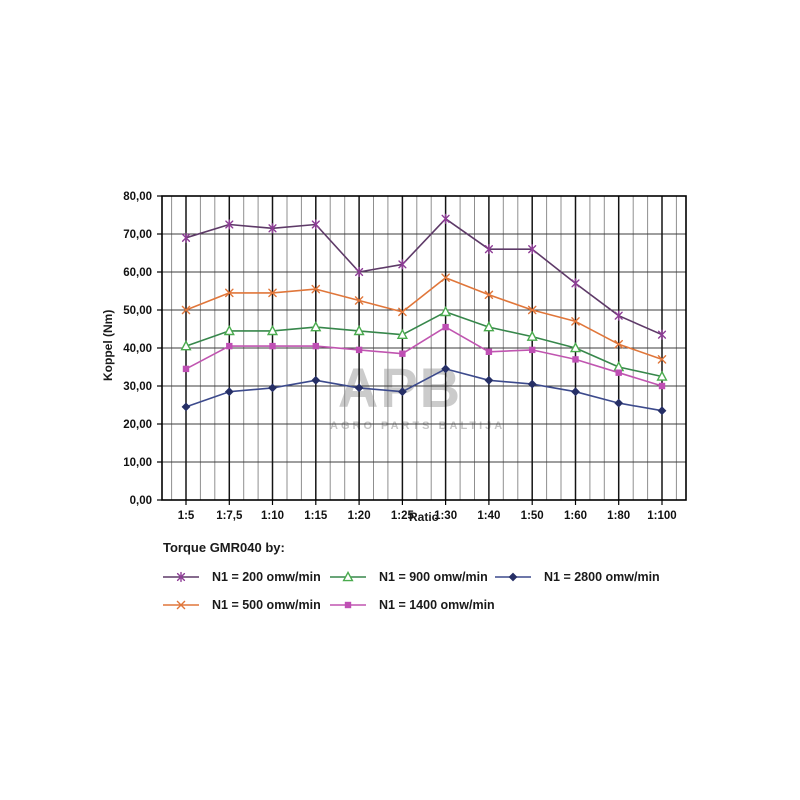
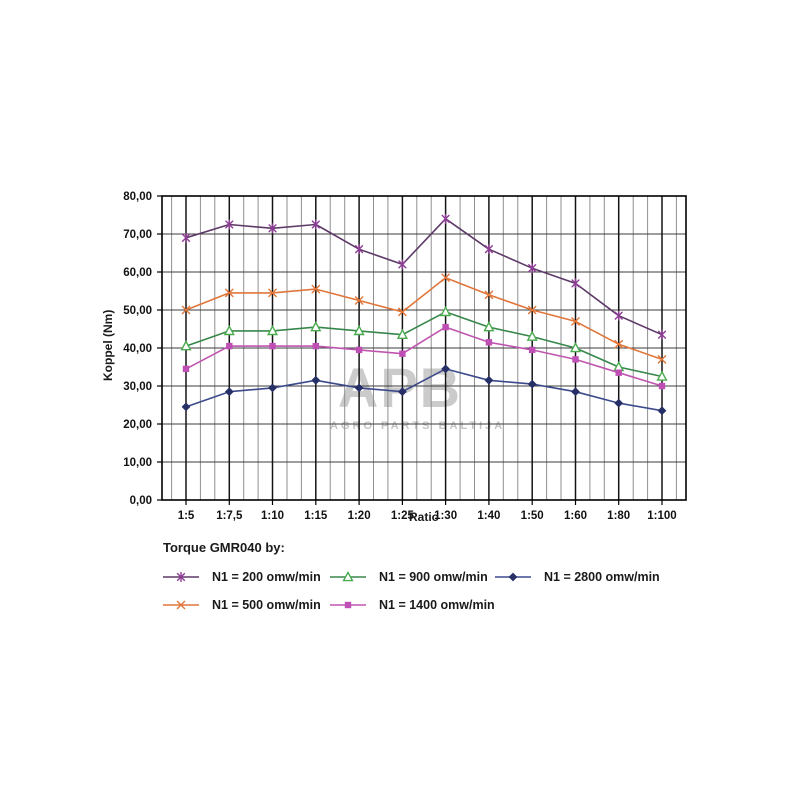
N1 = 200 omw/min/1:20: 60 -> 66
N1 = 1400 omw/min/1:40: 39 -> 42
N1 = 200 omw/min/1:50: 66 -> 61
